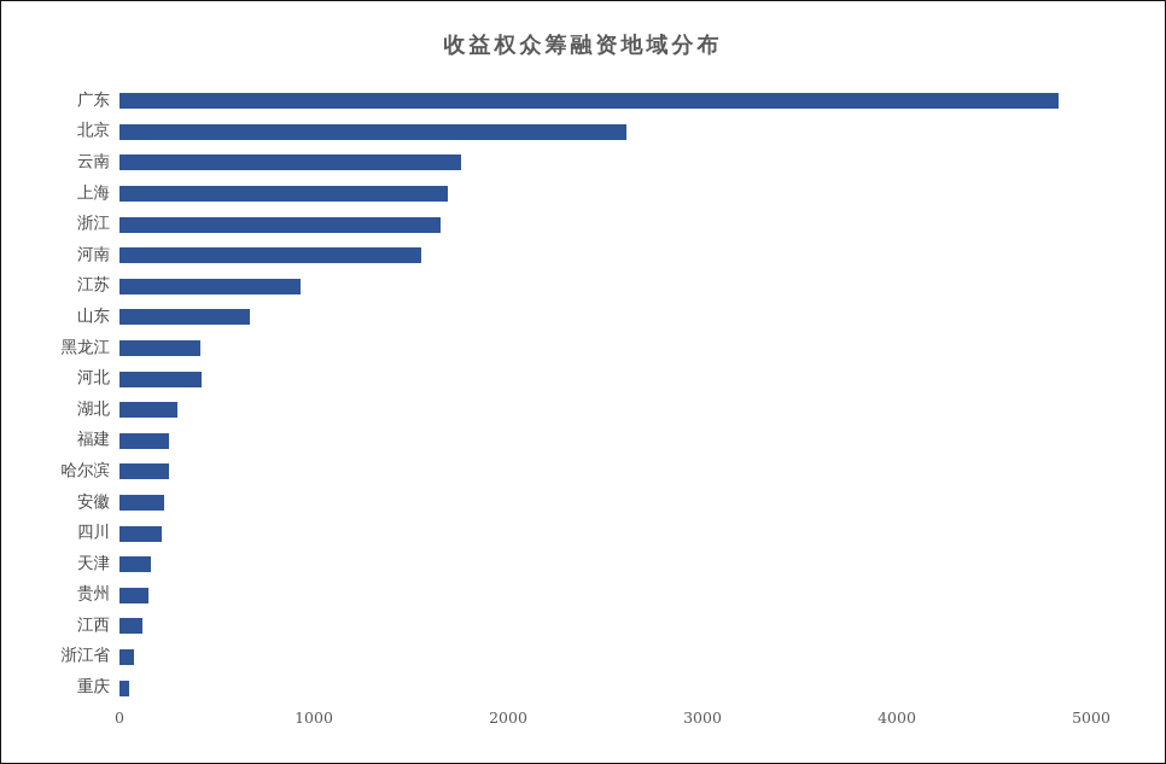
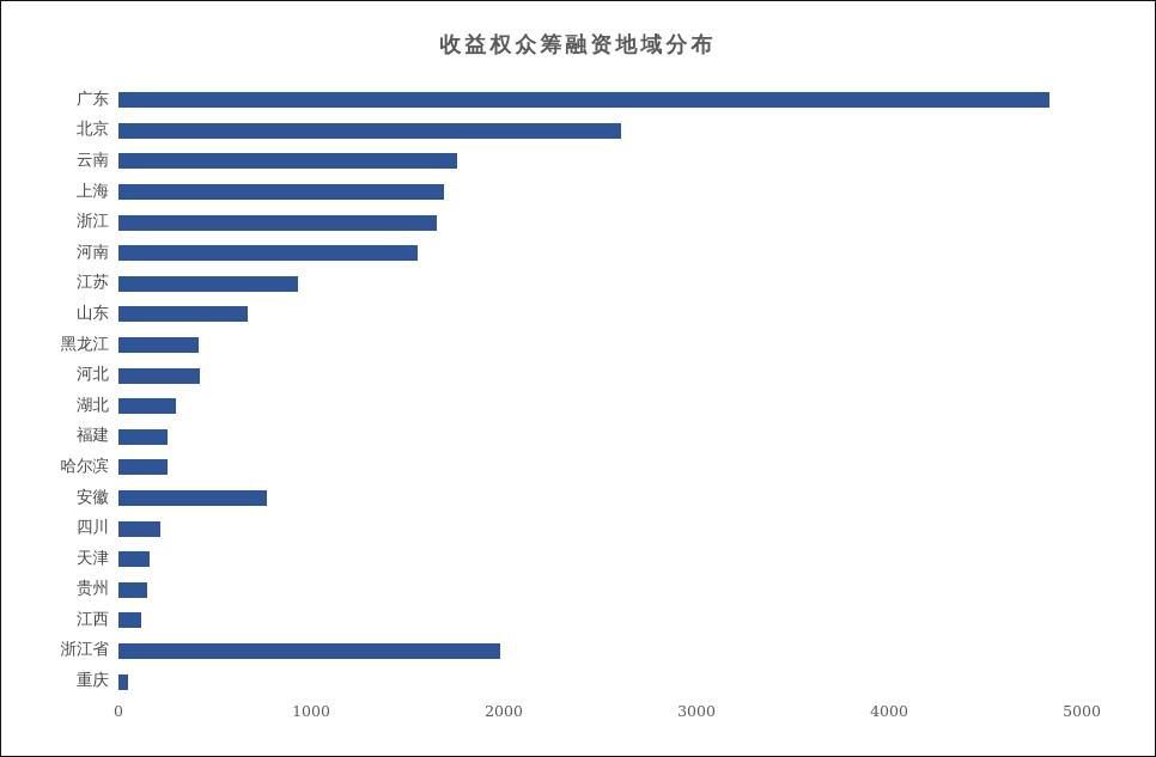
安徽: 230 -> 770
浙江省: 80 -> 1980
